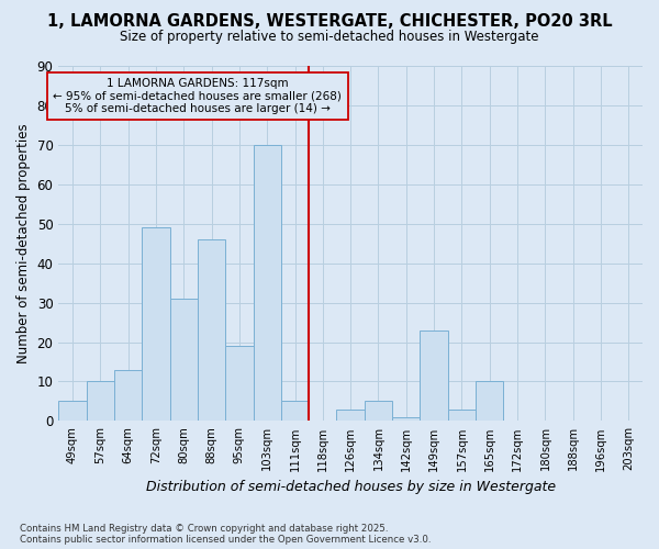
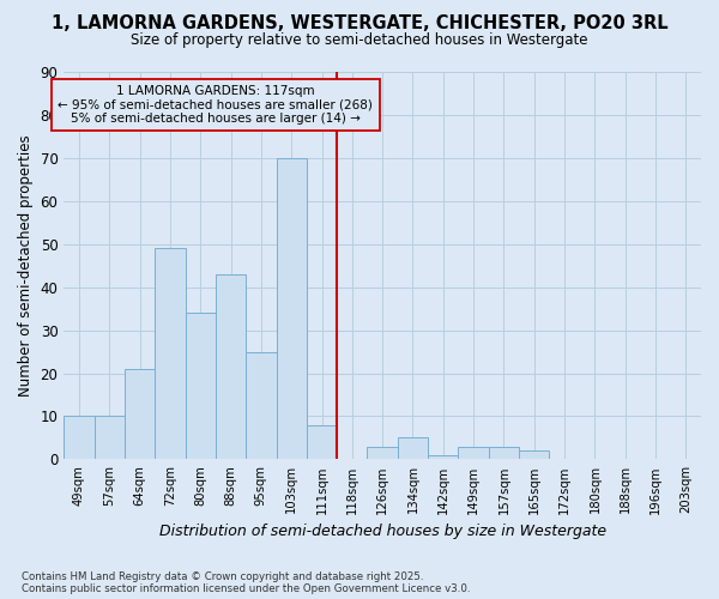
49sqm: 5 -> 10
64sqm: 13 -> 21
80sqm: 31 -> 34
88sqm: 46 -> 43
95sqm: 19 -> 25
111sqm: 5 -> 8
149sqm: 23 -> 3
165sqm: 10 -> 2
